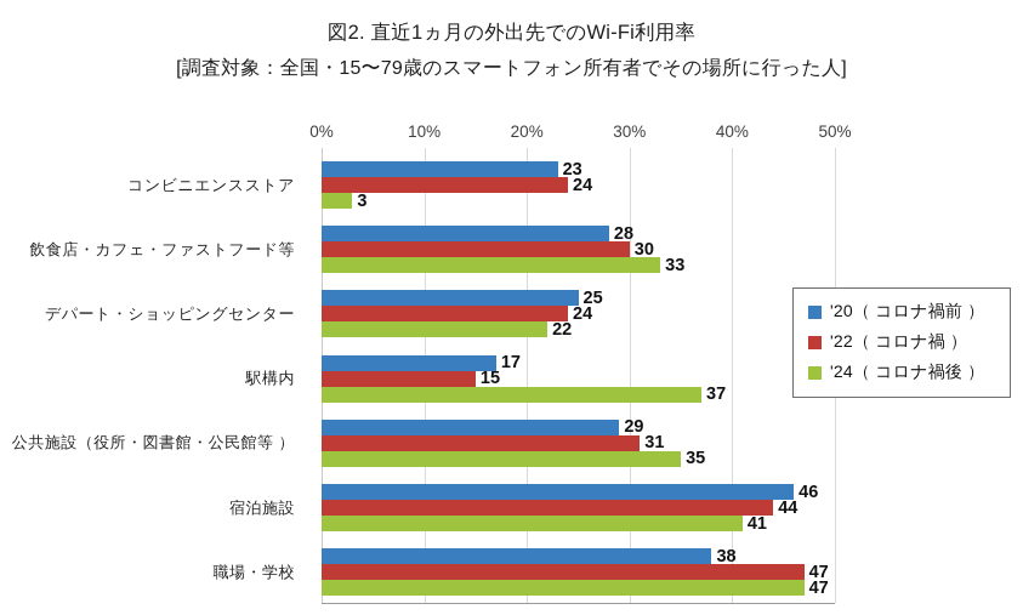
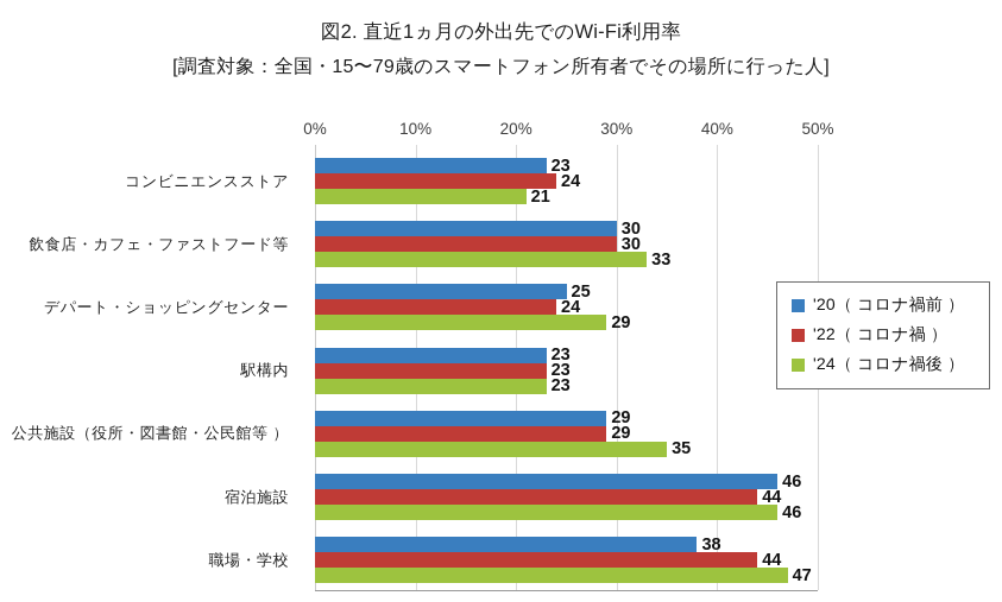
'24（ コロナ禍後 ）/コンビニエンスストア: 3 -> 21
'20（ コロナ禍前 ）/飲食店・カフェ・ファストフード等: 28 -> 30
'24（ コロナ禍後 ）/デパート・ショッピングセンター: 22 -> 29
'20（ コロナ禍前 ）/駅構内: 17 -> 23
'22（ コロナ禍 ）/駅構内: 15 -> 23
'24（ コロナ禍後 ）/駅構内: 37 -> 23
'22（ コロナ禍 ）/公共施設（役所・図書館・公民館等 ）: 31 -> 29
'24（ コロナ禍後 ）/宿泊施設: 41 -> 46
'22（ コロナ禍 ）/職場・学校: 47 -> 44
